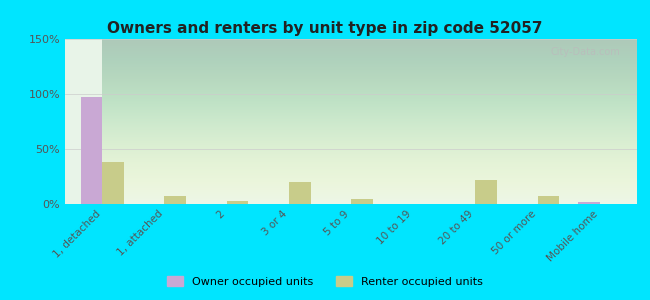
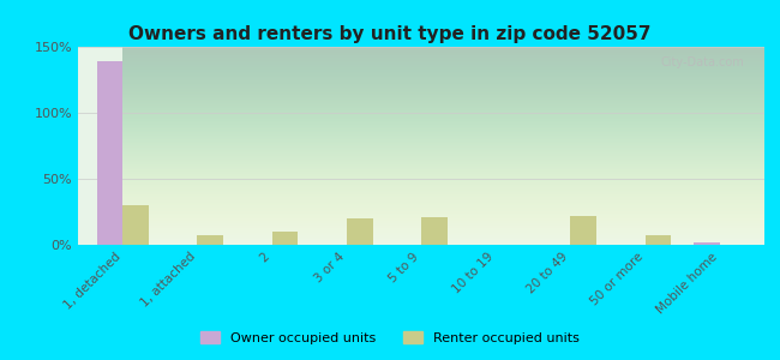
Owner occupied units/1, detached: 97% -> 139%
Renter occupied units/1, detached: 38% -> 30%
Renter occupied units/2: 3% -> 10%
Renter occupied units/5 to 9: 5% -> 21%
